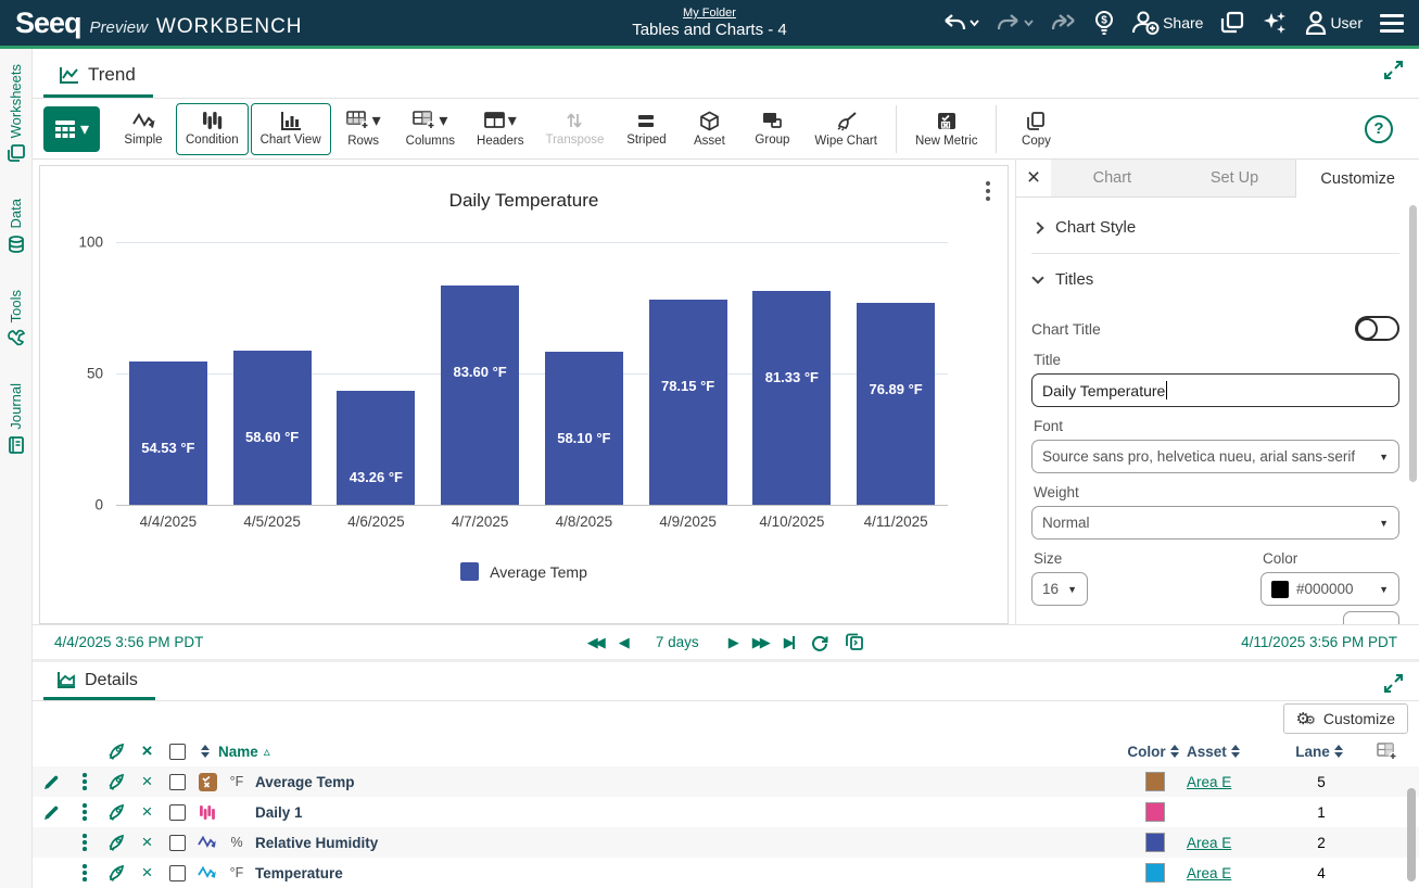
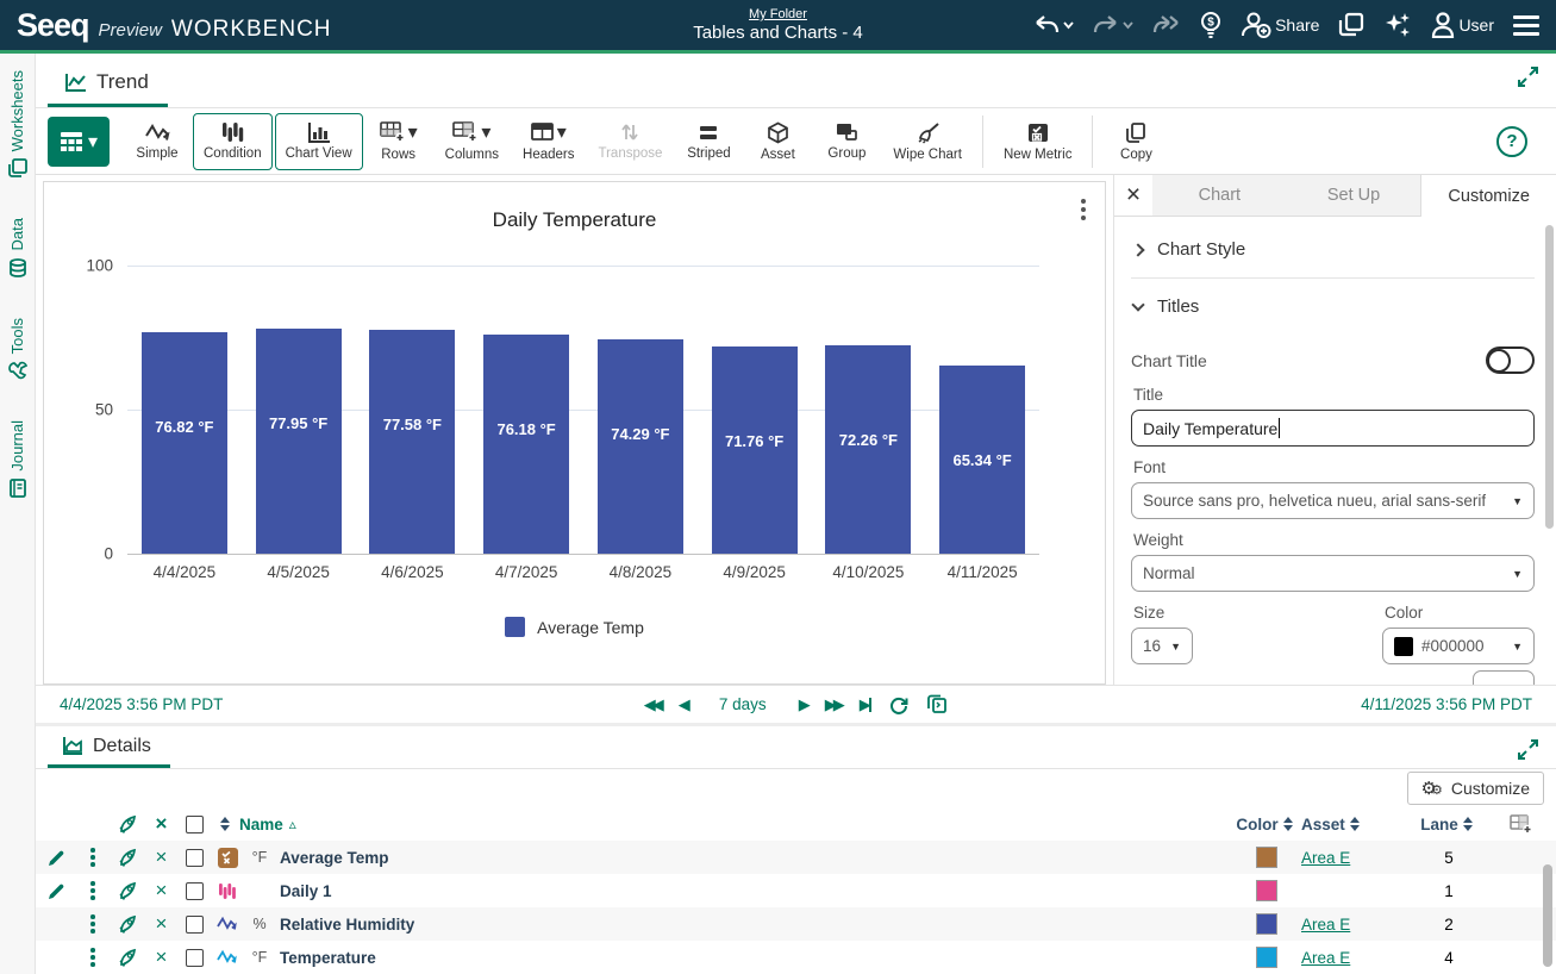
4/4/2025: 54.53 -> 76.82
4/5/2025: 58.60 -> 77.95
4/6/2025: 43.26 -> 77.58
4/7/2025: 83.60 -> 76.18
4/8/2025: 58.10 -> 74.29
4/9/2025: 78.15 -> 71.76
4/10/2025: 81.33 -> 72.26
4/11/2025: 76.89 -> 65.34
